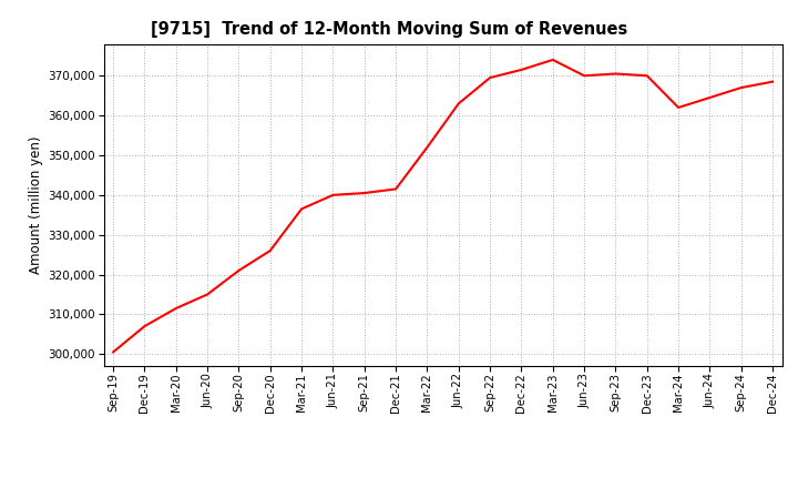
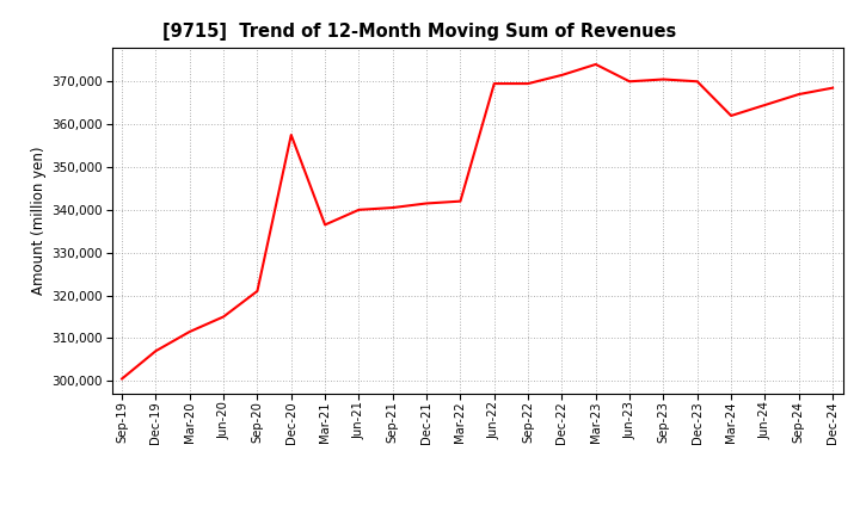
Dec-20: 326,000 -> 357,500
Mar-22: 352,000 -> 342,000
Jun-22: 363,000 -> 369,500
